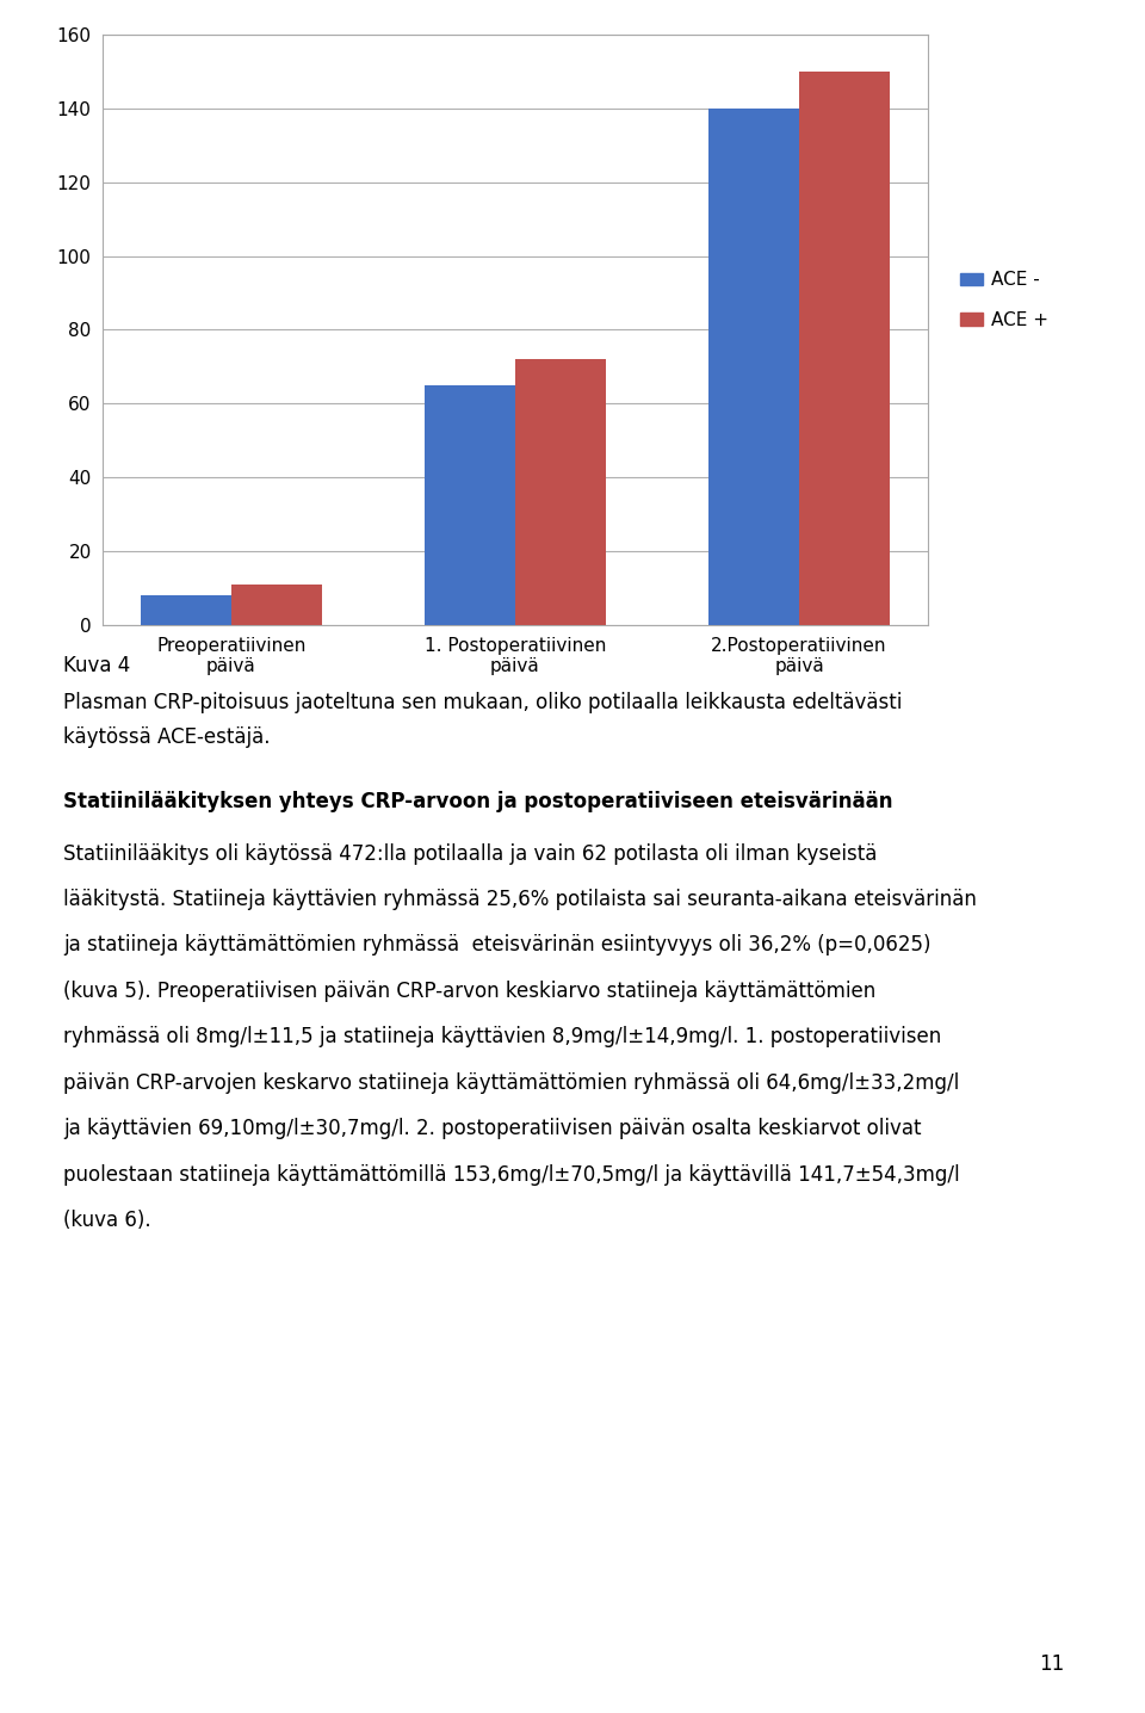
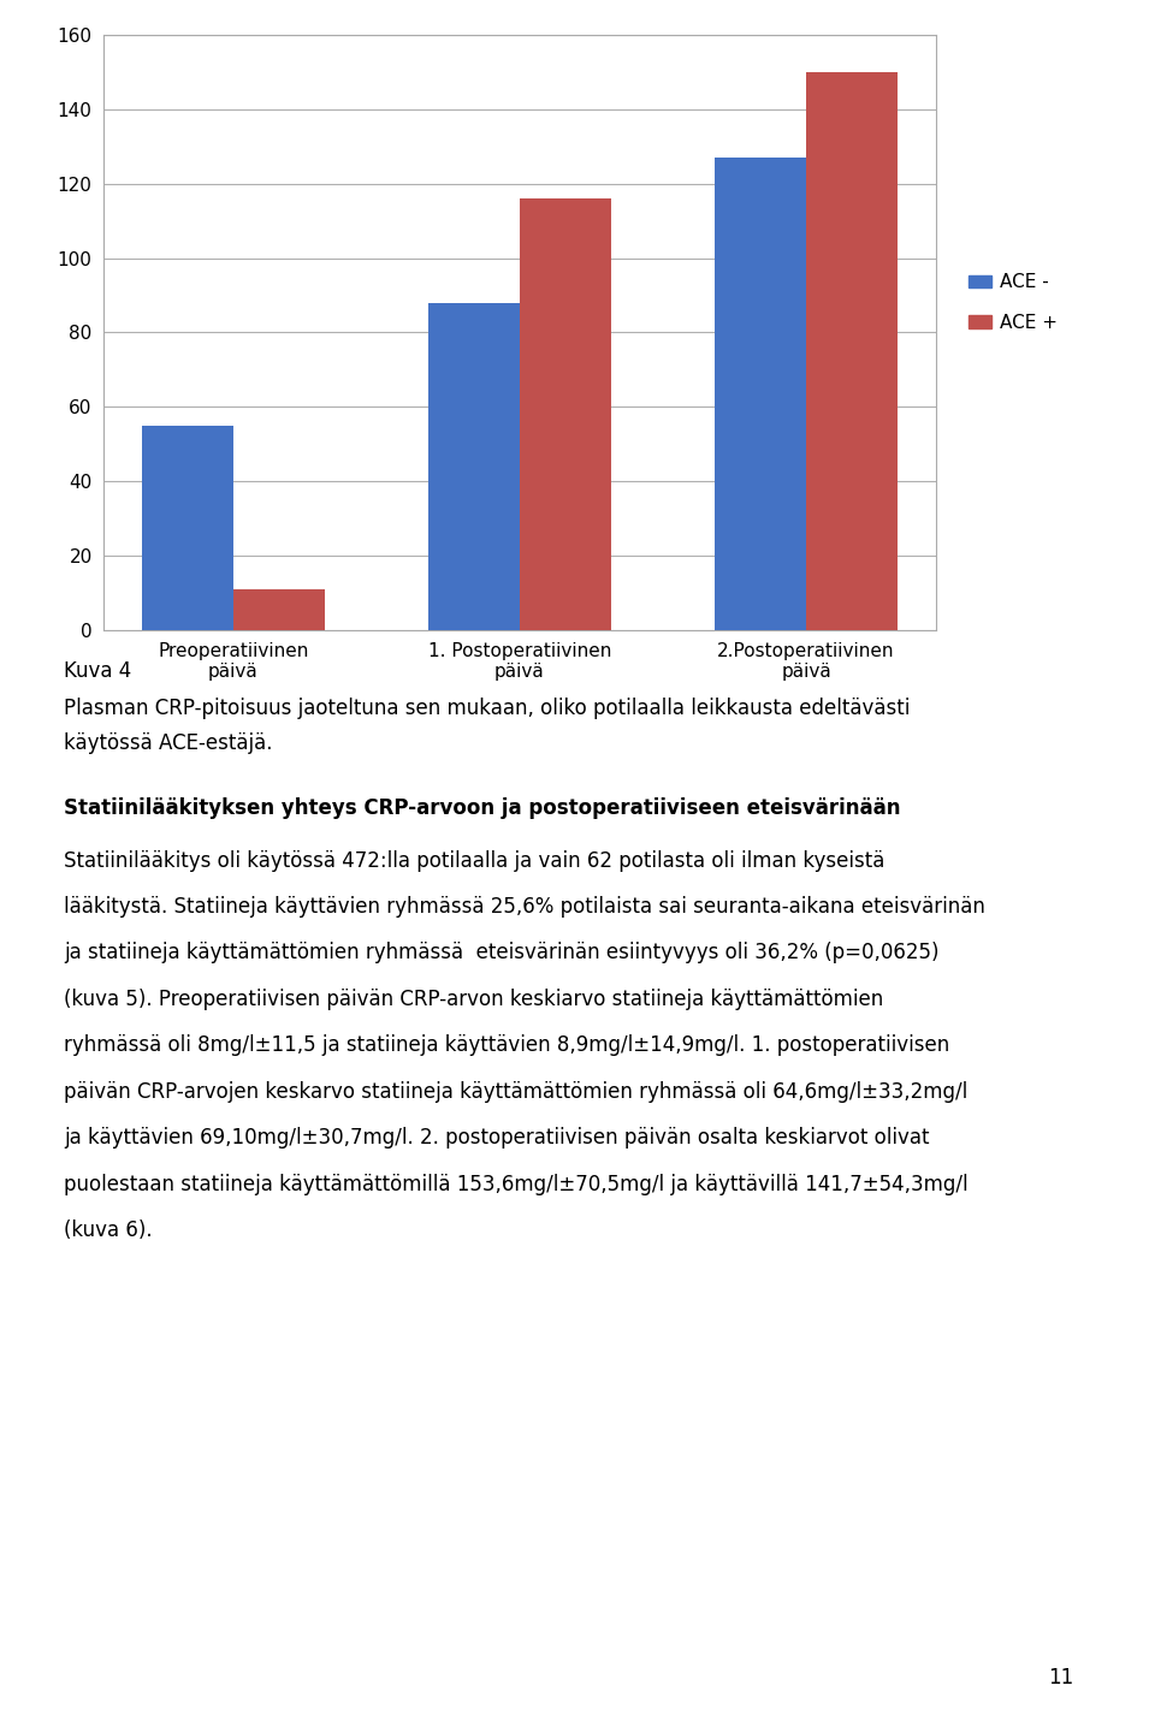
ACE -/Preoperatiivinen päivä: 8 -> 55
ACE -/1. Postoperatiivinen päivä: 65 -> 88
ACE +/1. Postoperatiivinen päivä: 72 -> 116
ACE -/2.Postoperatiivinen päivä: 140 -> 127
